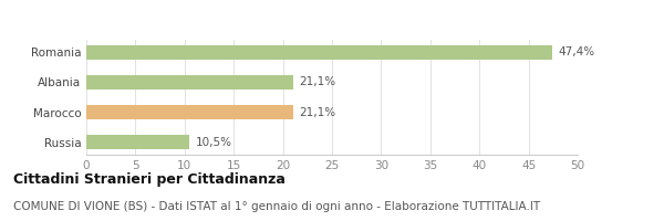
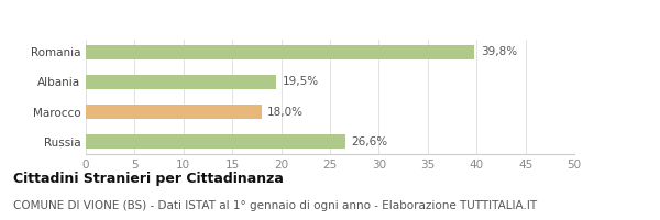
Romania: 47,4% -> 39,8%
Albania: 21,1% -> 19,5%
Marocco: 21,1% -> 18,0%
Russia: 10,5% -> 26,6%
